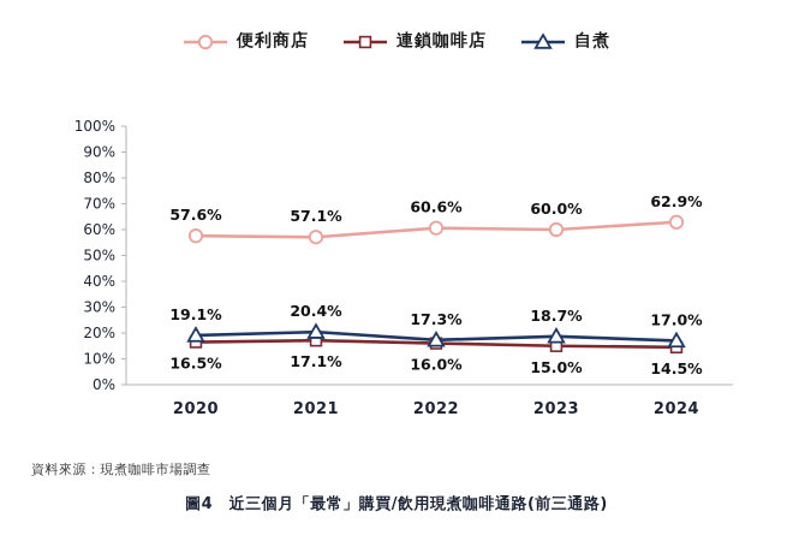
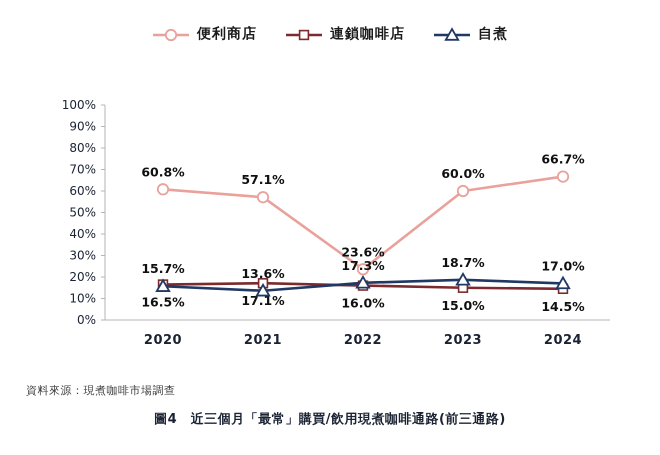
便利商店/2020: 57.6% -> 60.8%
自煮/2020: 19.1% -> 15.7%
自煮/2021: 20.4% -> 13.6%
便利商店/2022: 60.6% -> 23.6%
便利商店/2024: 62.9% -> 66.7%
